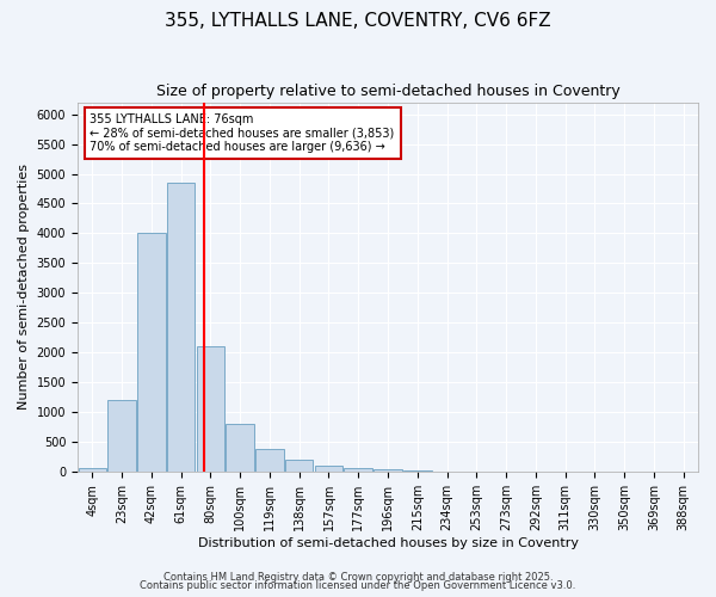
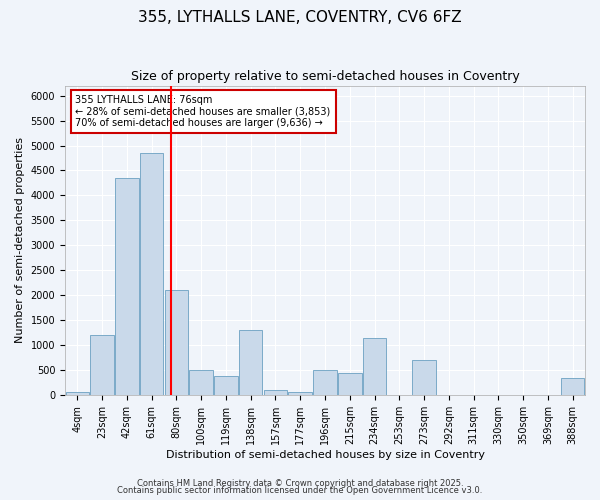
42sqm: 4000 -> 4350
100sqm: 800 -> 500
138sqm: 200 -> 1300
196sqm: 40 -> 500
215sqm: 20 -> 450
234sqm: 20 -> 1150
273sqm: 0 -> 700
388sqm: 0 -> 350
